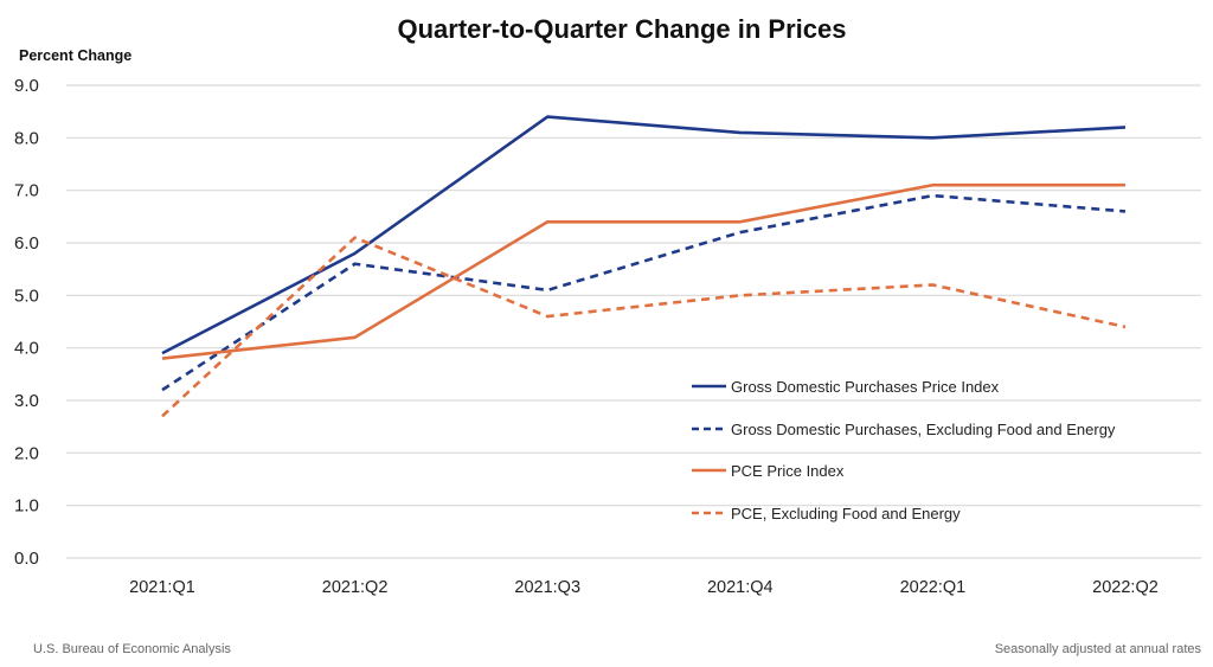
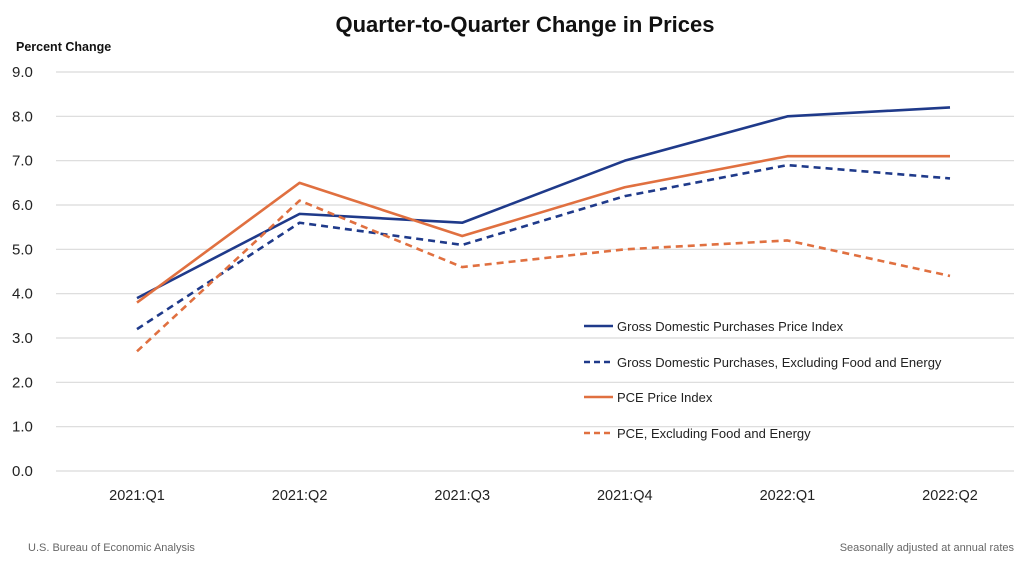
PCE Price Index/2021:Q2: 4.2 -> 6.5
Gross Domestic Purchases Price Index/2021:Q3: 8.4 -> 5.6
PCE Price Index/2021:Q3: 6.4 -> 5.3
Gross Domestic Purchases Price Index/2021:Q4: 8.1 -> 7.0
